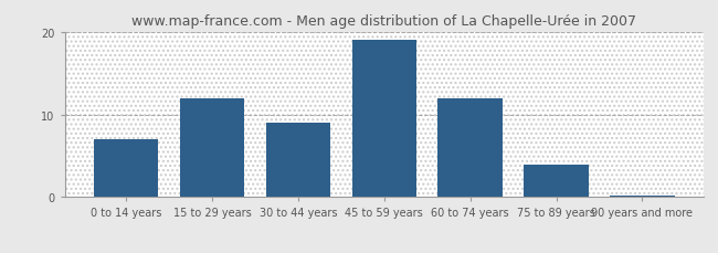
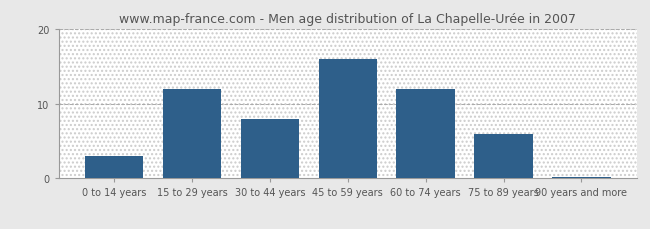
0 to 14 years: 7.0 -> 3.0
30 to 44 years: 9.0 -> 8.0
45 to 59 years: 19.0 -> 16.0
75 to 89 years: 4.0 -> 6.0
